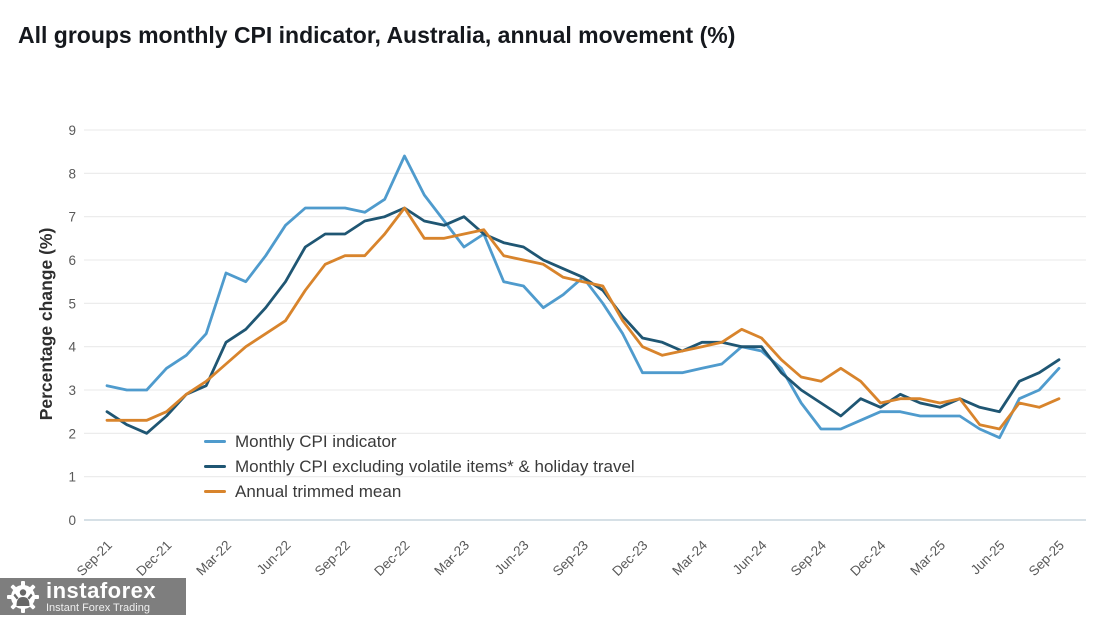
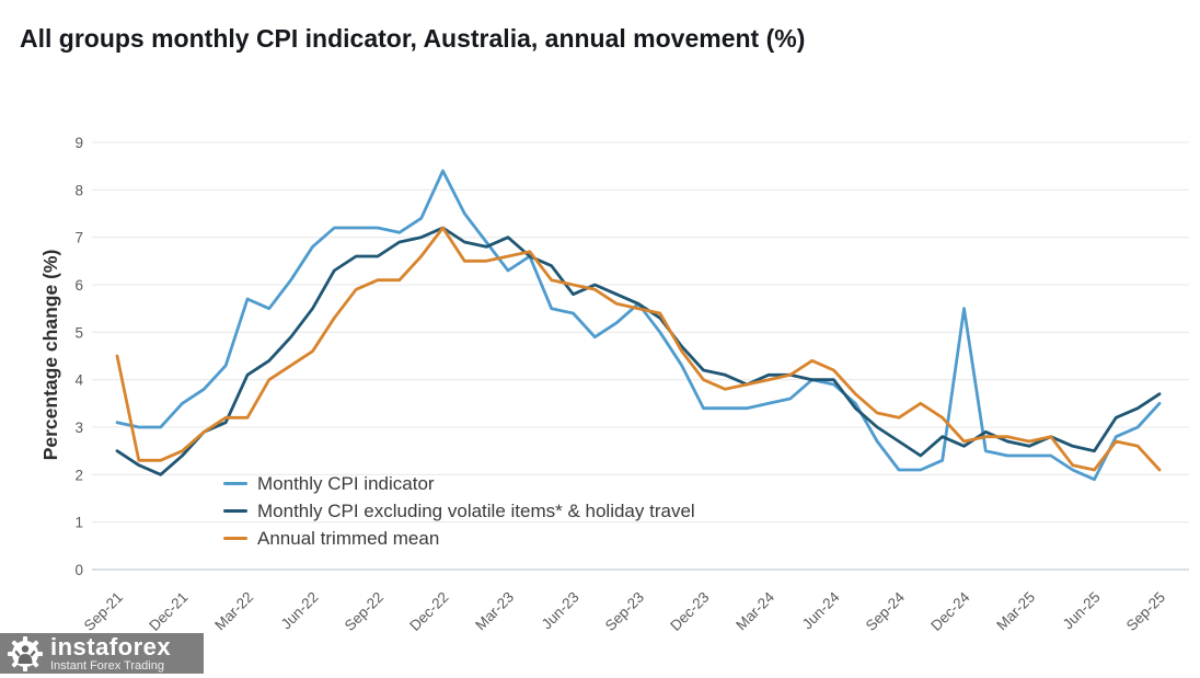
Annual trimmed mean/Sep-21: 2.3 -> 4.5
Annual trimmed mean/Mar-22: 3.6 -> 3.2
Monthly CPI excluding volatile items* & holiday travel/Jun-23: 6.3 -> 5.8
Monthly CPI indicator/Dec-24: 2.5 -> 5.5
Annual trimmed mean/Sep-25: 2.8 -> 2.1
